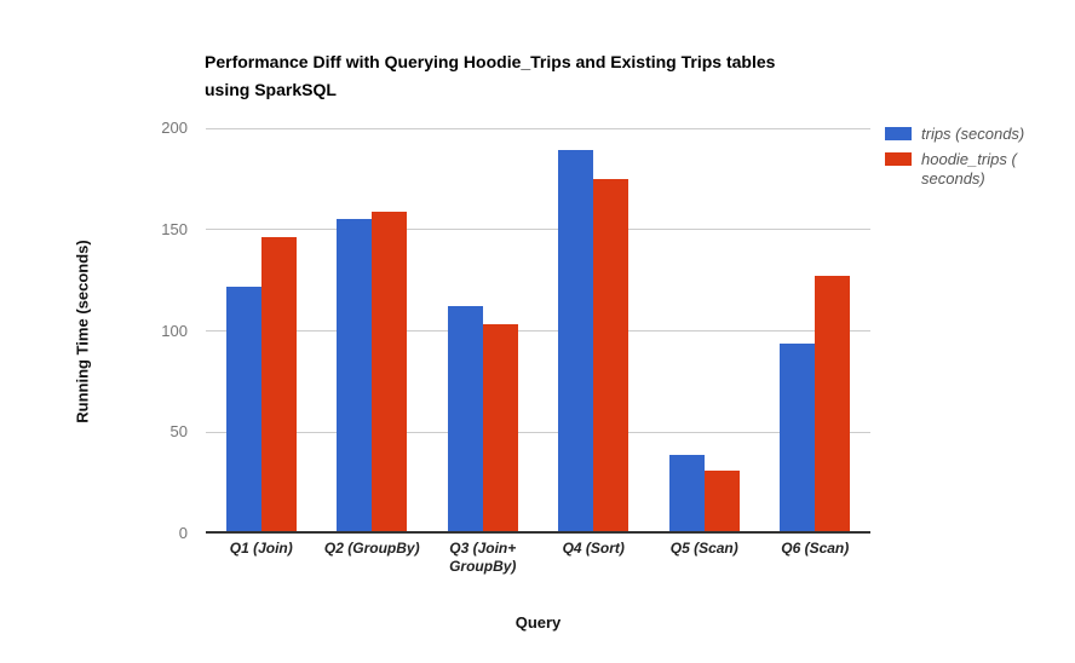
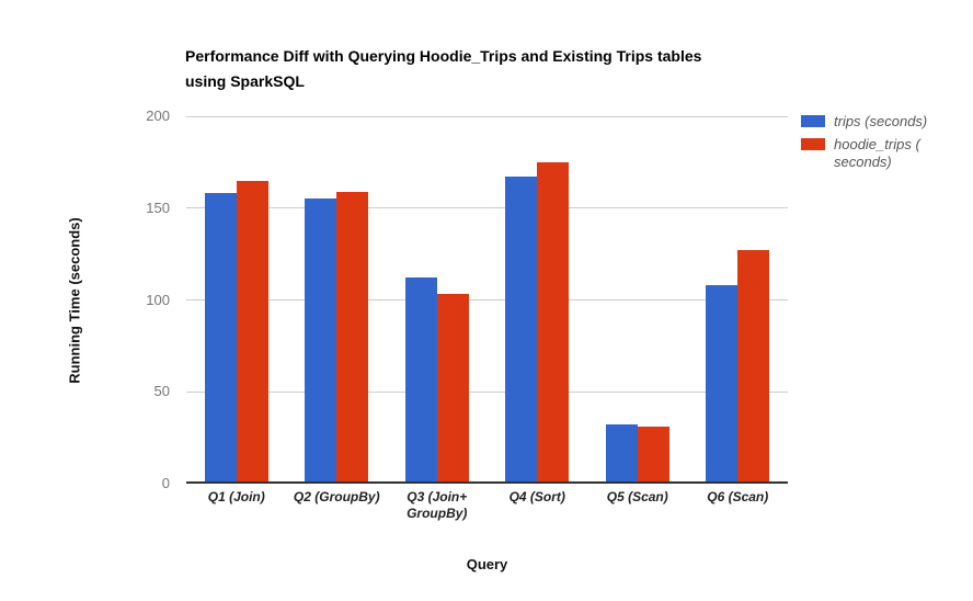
trips (seconds)/Q1 (Join): 122 -> 158
hoodie_trips ( seconds)/Q1 (Join): 146 -> 165
trips (seconds)/Q4 (Sort): 189 -> 167
trips (seconds)/Q5 (Scan): 39 -> 32
trips (seconds)/Q6 (Scan): 94 -> 108
